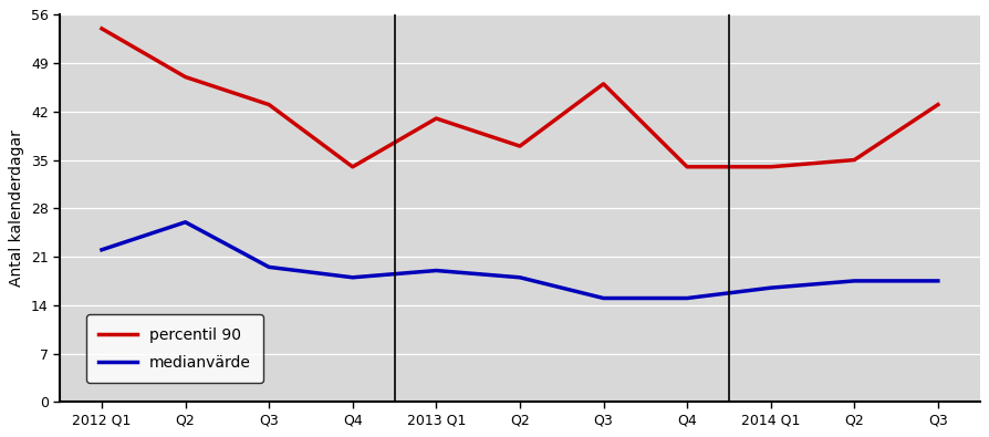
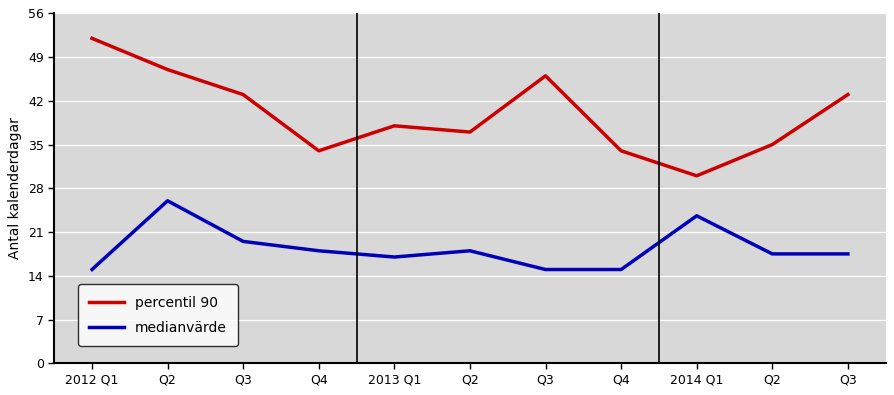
percentil 90/2012 Q1: 54 -> 52
medianvärde/2012 Q1: 22.0 -> 15.0
percentil 90/2013 Q1: 41 -> 38
medianvärde/2013 Q1: 19.0 -> 17.0
percentil 90/2014 Q1: 34 -> 30
medianvärde/2014 Q1: 16.5 -> 23.6
